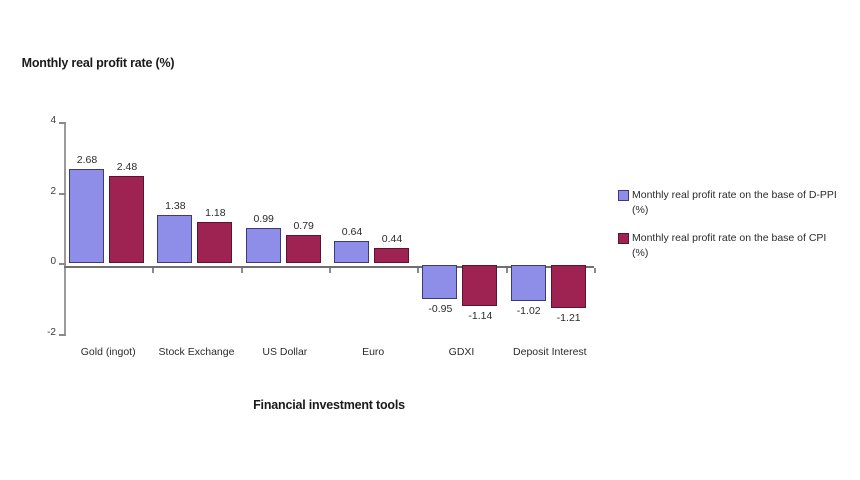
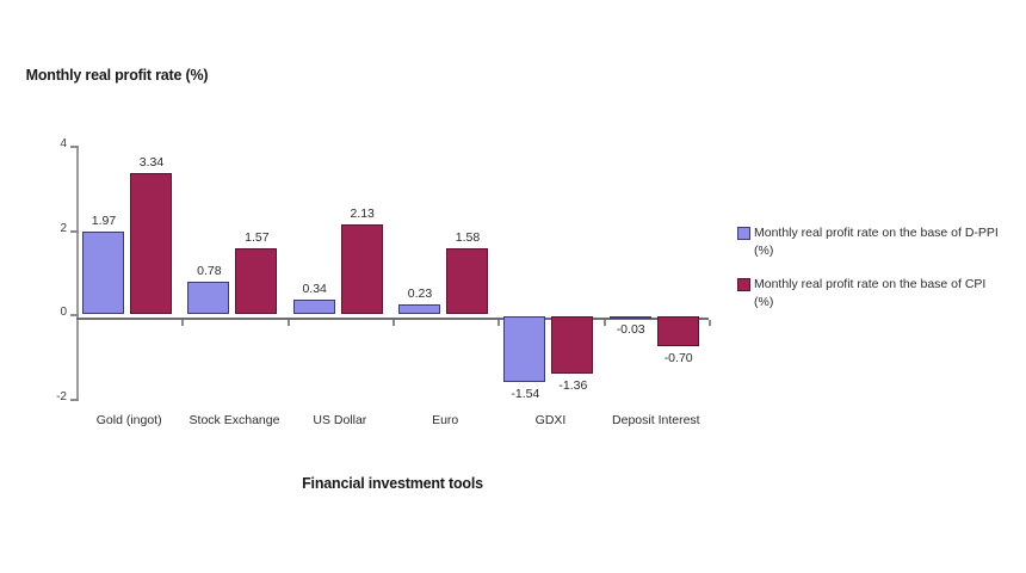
Monthly real profit rate on the base of D-PPI (%)/Gold (ingot): 2.68 -> 1.97
Monthly real profit rate on the base of CPI (%)/Gold (ingot): 2.48 -> 3.34
Monthly real profit rate on the base of D-PPI (%)/Stock Exchange: 1.38 -> 0.78
Monthly real profit rate on the base of CPI (%)/Stock Exchange: 1.18 -> 1.57
Monthly real profit rate on the base of D-PPI (%)/US Dollar: 0.99 -> 0.34
Monthly real profit rate on the base of CPI (%)/US Dollar: 0.79 -> 2.13
Monthly real profit rate on the base of D-PPI (%)/Euro: 0.64 -> 0.23
Monthly real profit rate on the base of CPI (%)/Euro: 0.44 -> 1.58
Monthly real profit rate on the base of D-PPI (%)/GDXI: -0.95 -> -1.54
Monthly real profit rate on the base of CPI (%)/GDXI: -1.14 -> -1.36
Monthly real profit rate on the base of D-PPI (%)/Deposit Interest: -1.02 -> -0.03
Monthly real profit rate on the base of CPI (%)/Deposit Interest: -1.21 -> -0.70
